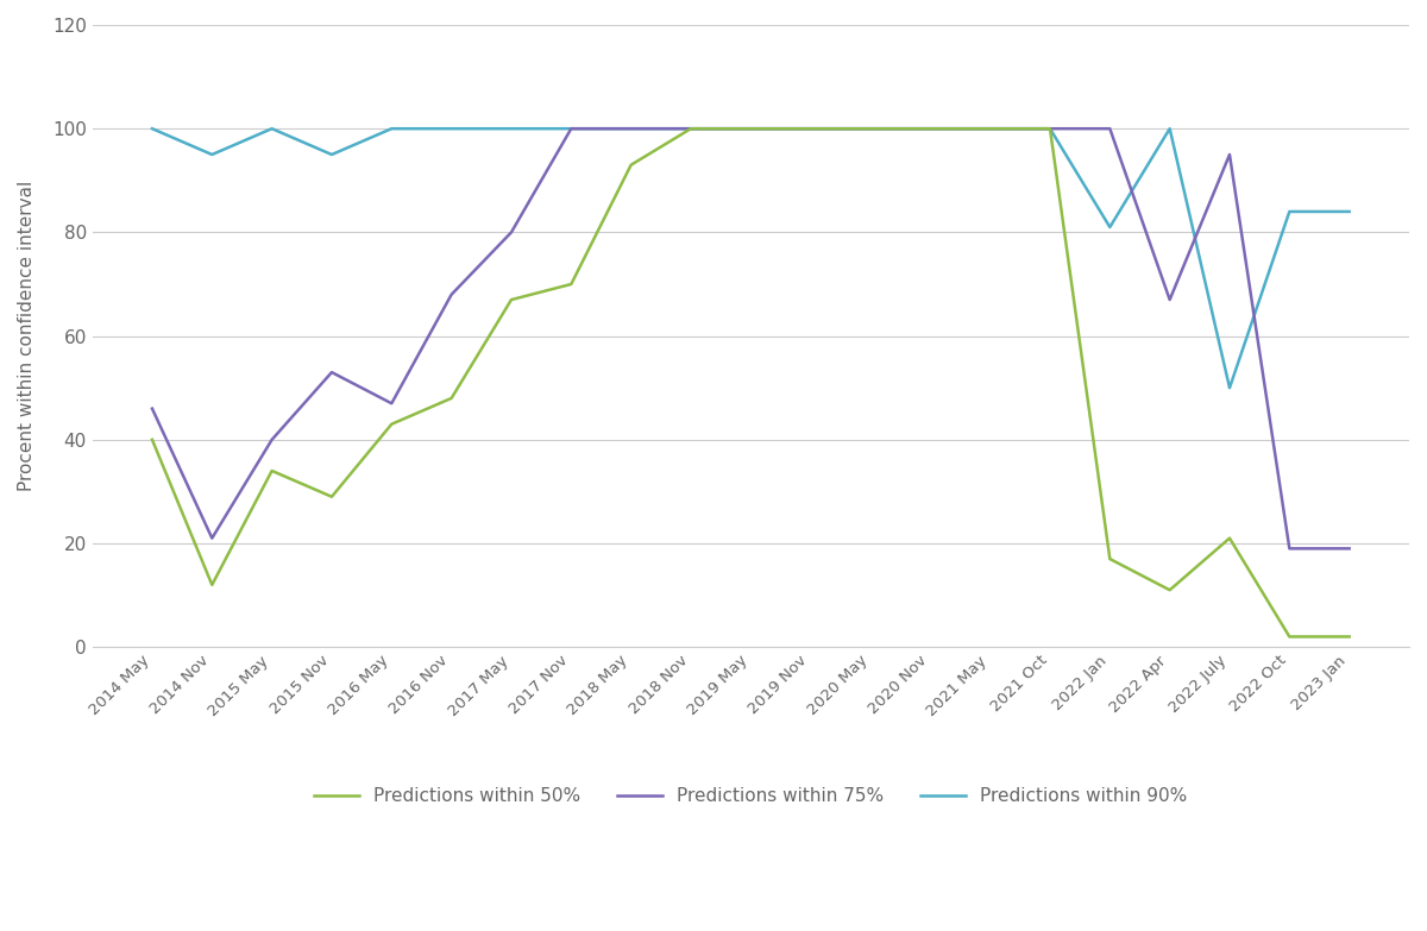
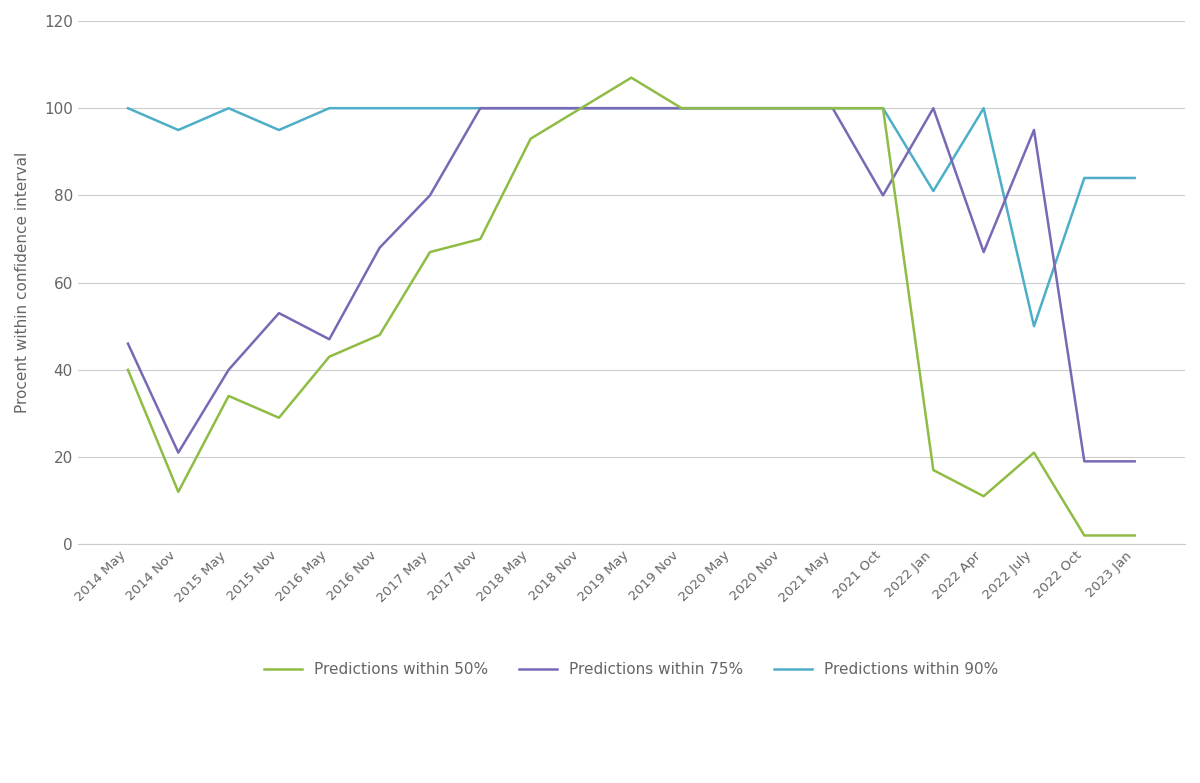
Predictions within 50%/2019 May: 100 -> 107
Predictions within 75%/2021 Oct: 100 -> 80
